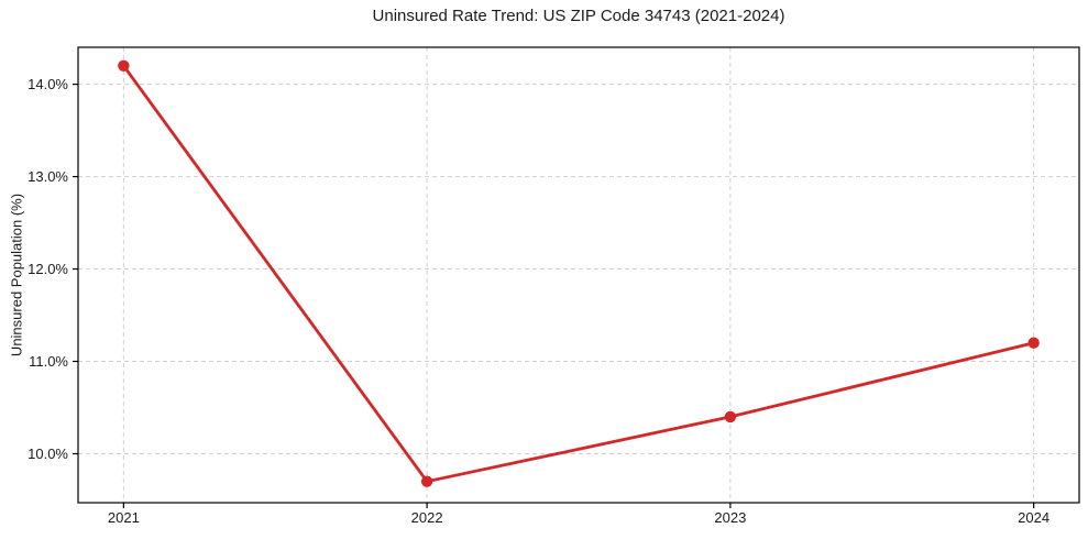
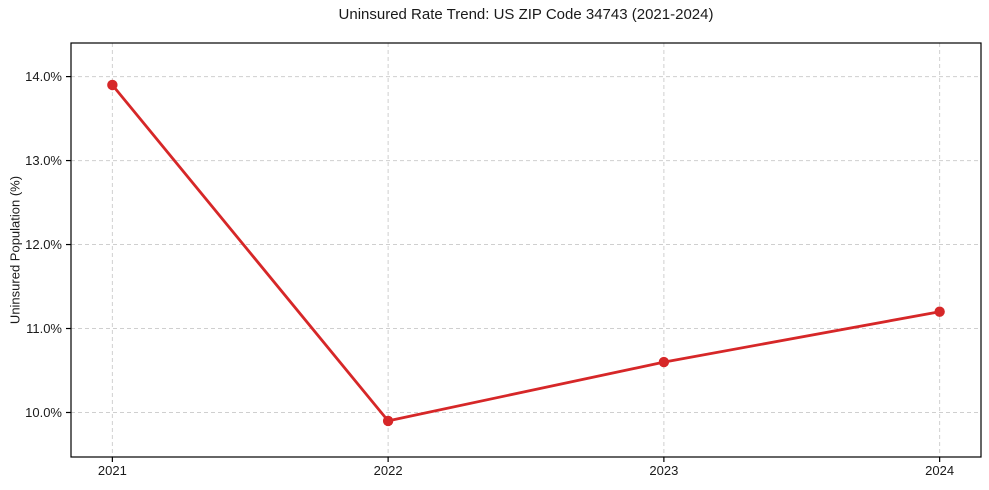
2021: 14.2% -> 13.9%
2022: 9.7% -> 9.9%
2023: 10.4% -> 10.6%
